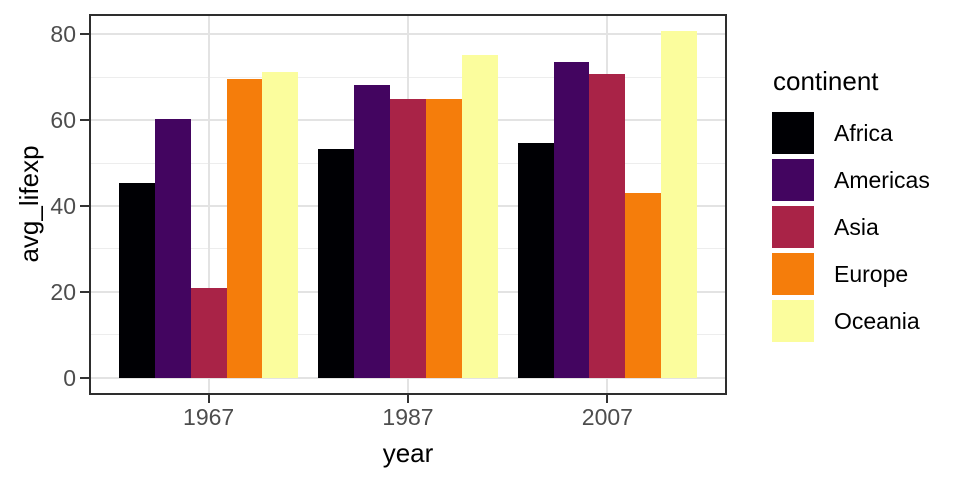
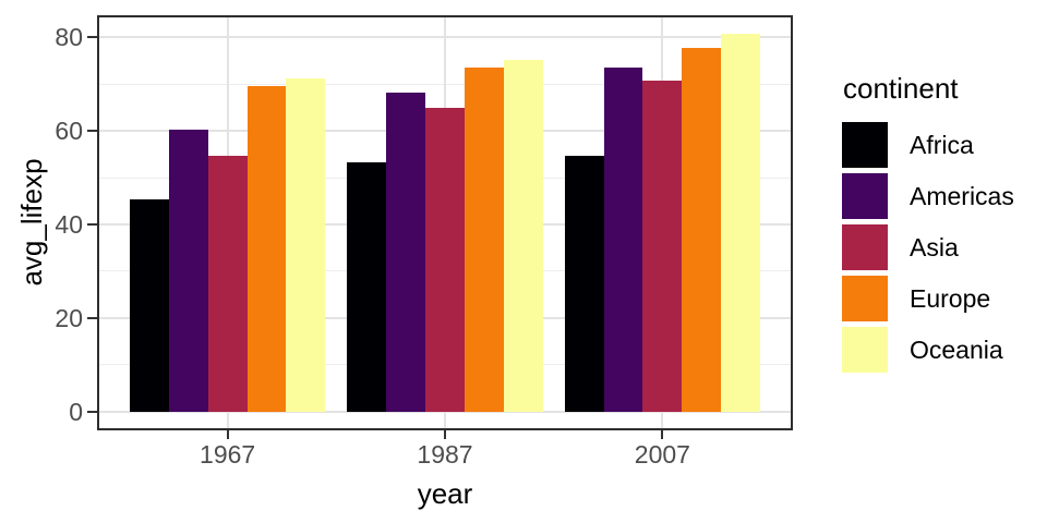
Asia/1967: 21 -> 55
Europe/1987: 65 -> 74
Europe/2007: 43 -> 78
